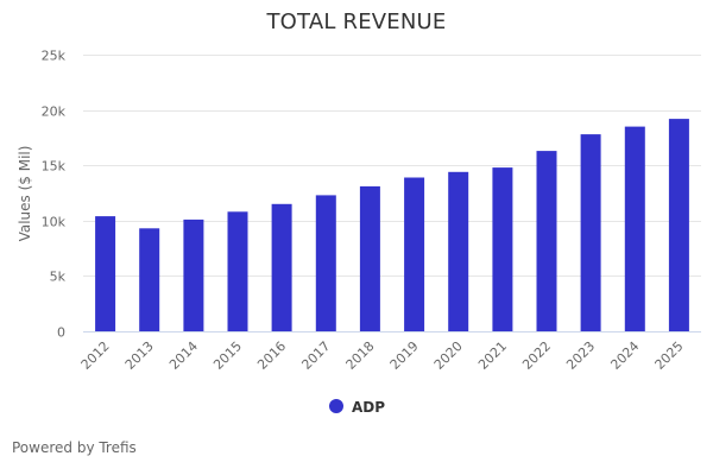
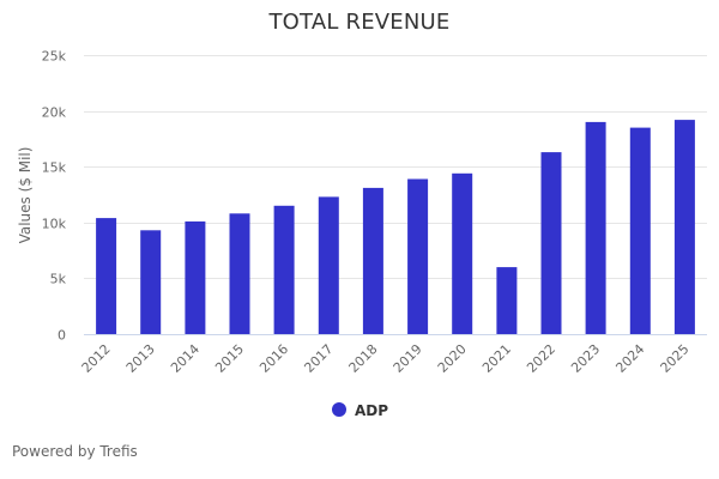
2021: 15k -> 6k
2023: 18k -> 19k
